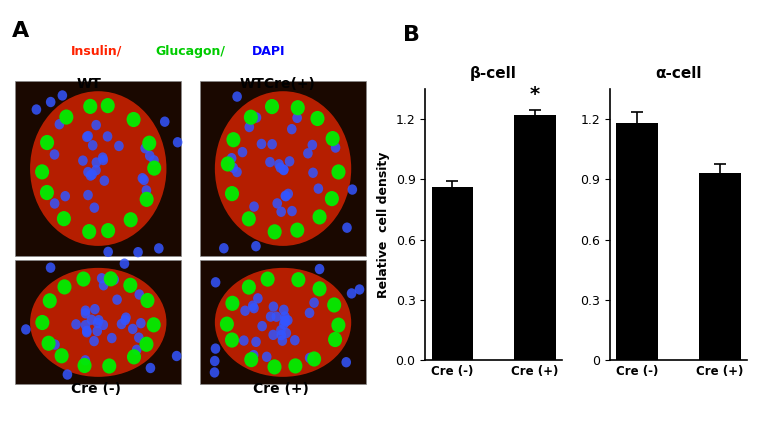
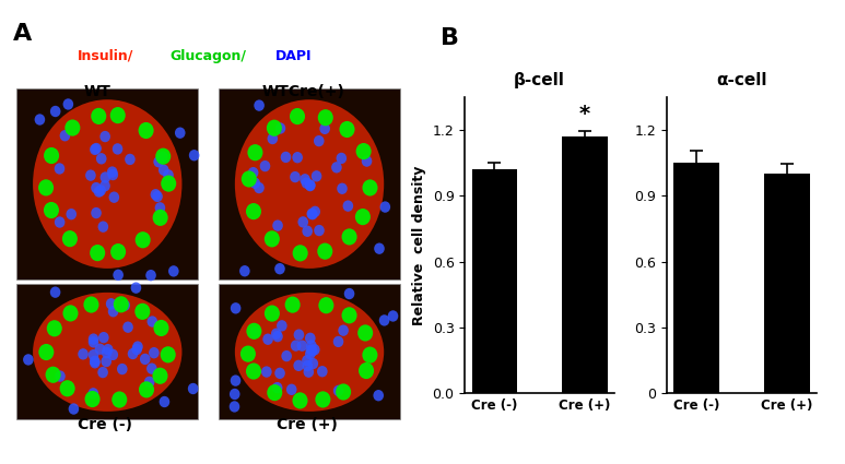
β-cell/Cre (-): 0.86 -> 1.02
β-cell/Cre (+): 1.22 -> 1.17
α-cell/Cre (-): 1.18 -> 1.05
α-cell/Cre (+): 0.93 -> 1.00
